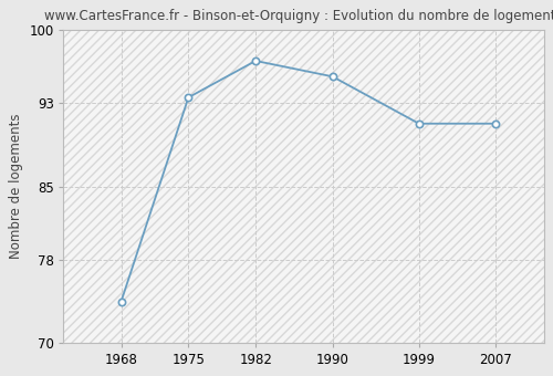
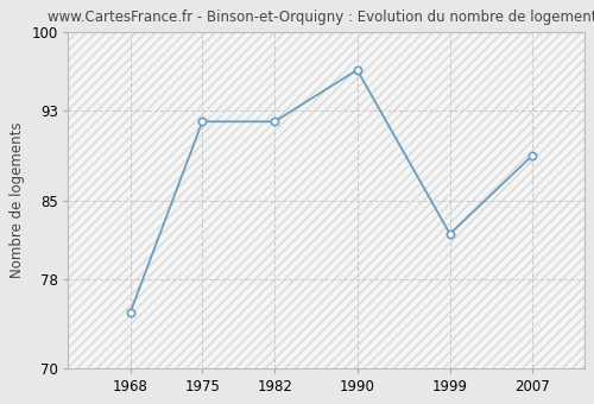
1968: 74.0 -> 75.0
1975: 93.5 -> 92.0
1982: 97.0 -> 92.0
1990: 95.5 -> 96.6
1999: 91.0 -> 82.0
2007: 91.0 -> 89.0
